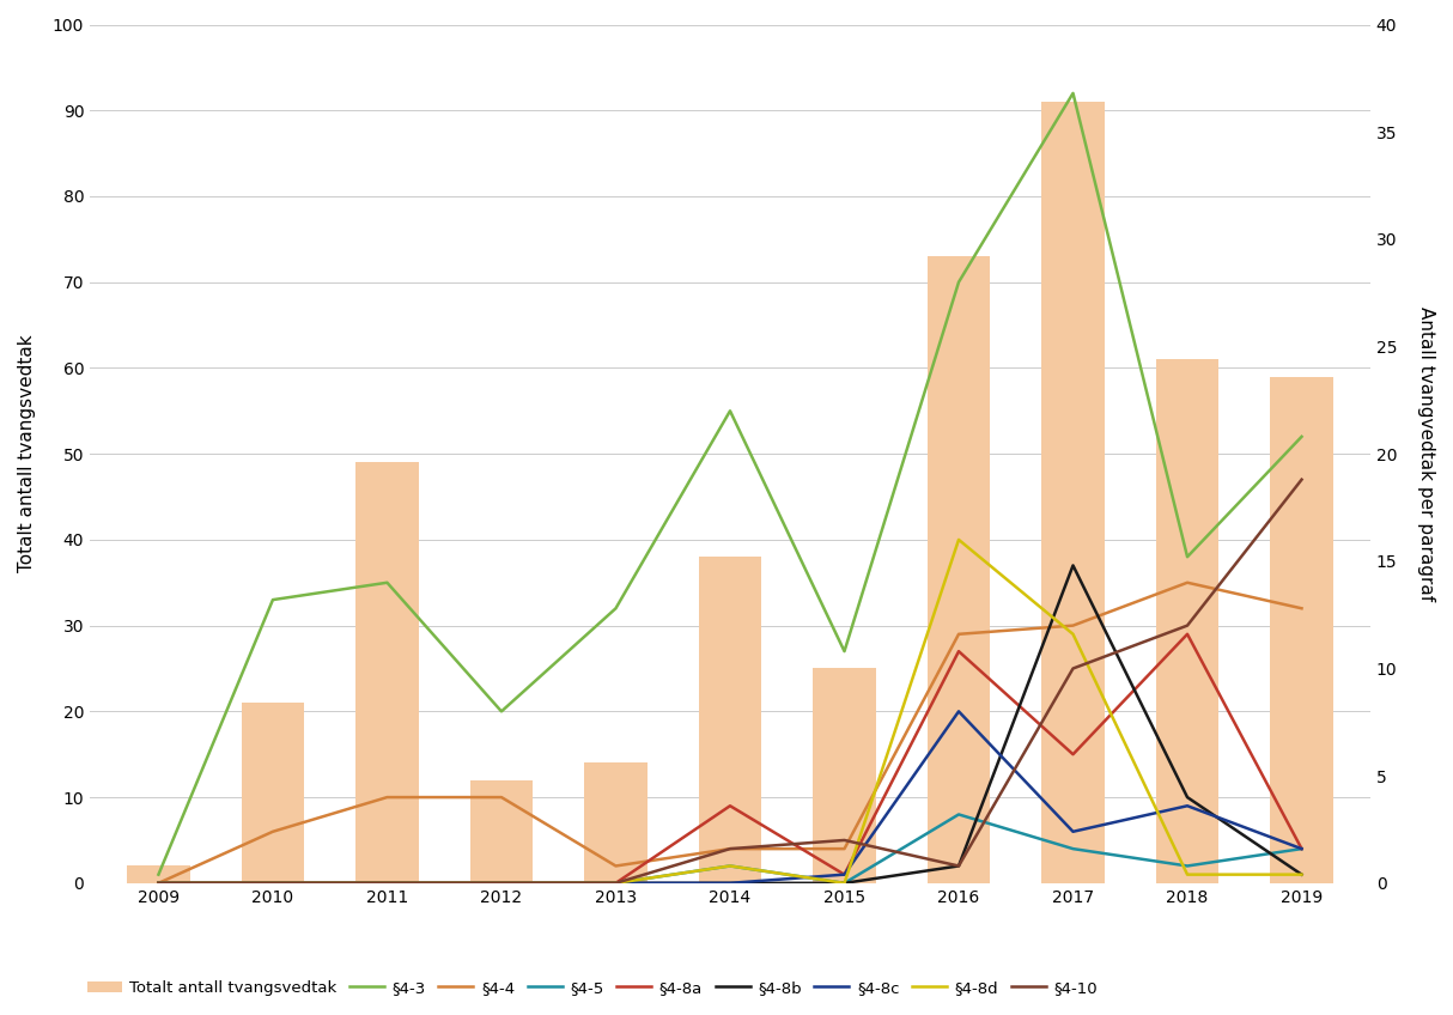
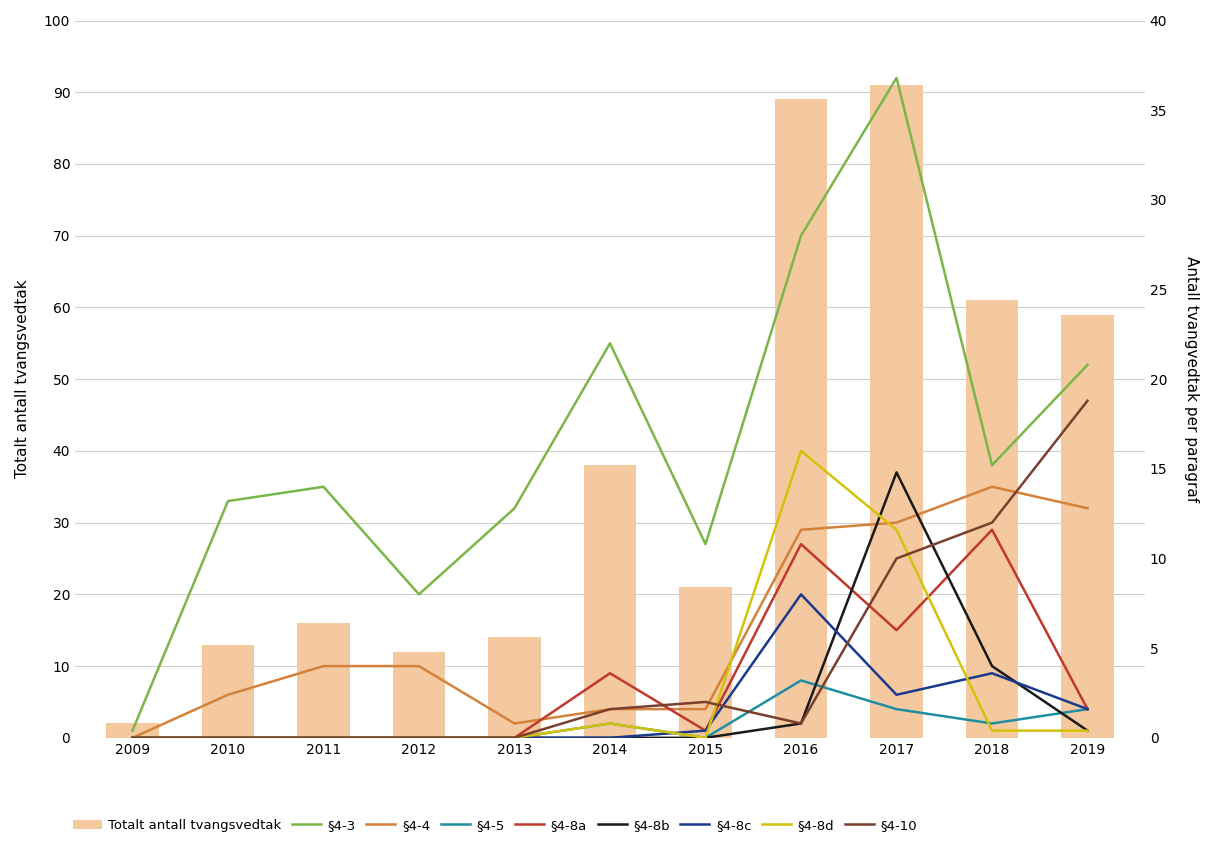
Totalt antall tvangsvedtak/2010: 21 -> 13
Totalt antall tvangsvedtak/2011: 49 -> 16
Totalt antall tvangsvedtak/2015: 25 -> 21
Totalt antall tvangsvedtak/2016: 73 -> 89
